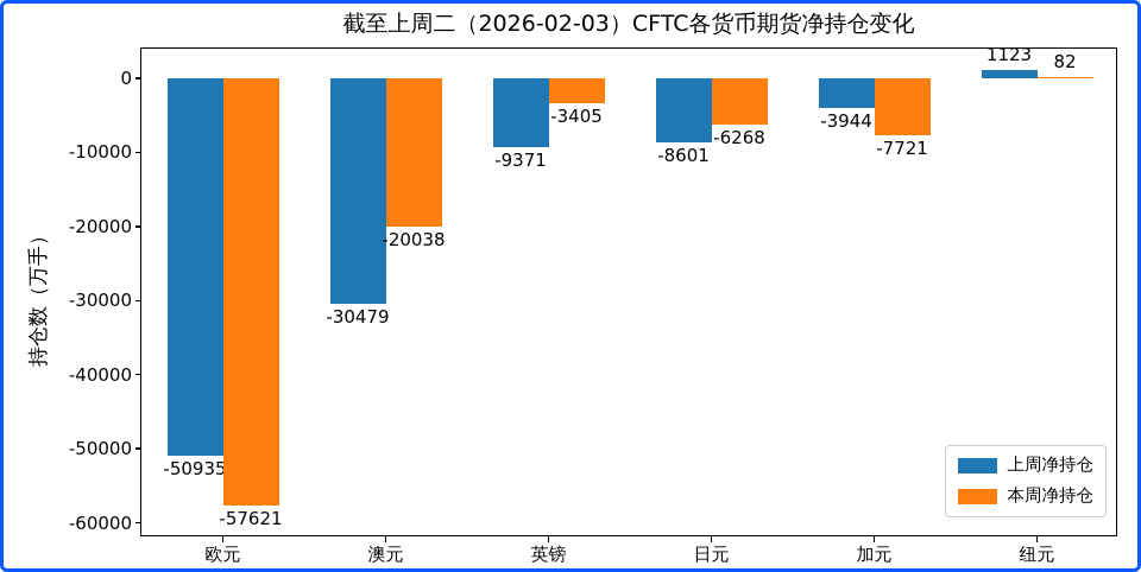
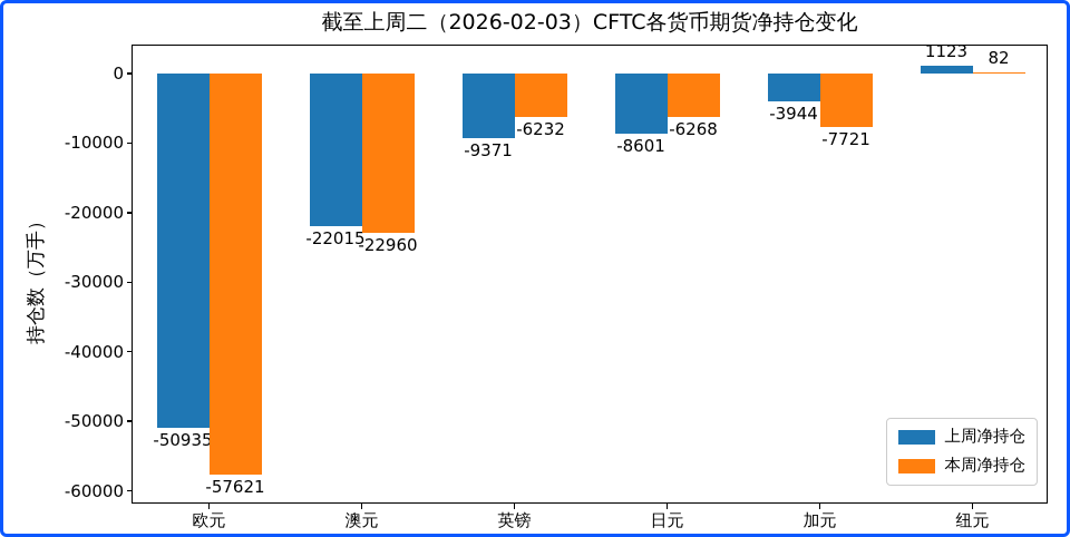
上周净持仓/澳元: -30479 -> -22015
本周净持仓/澳元: -20038 -> -22960
本周净持仓/英镑: -3405 -> -6232
